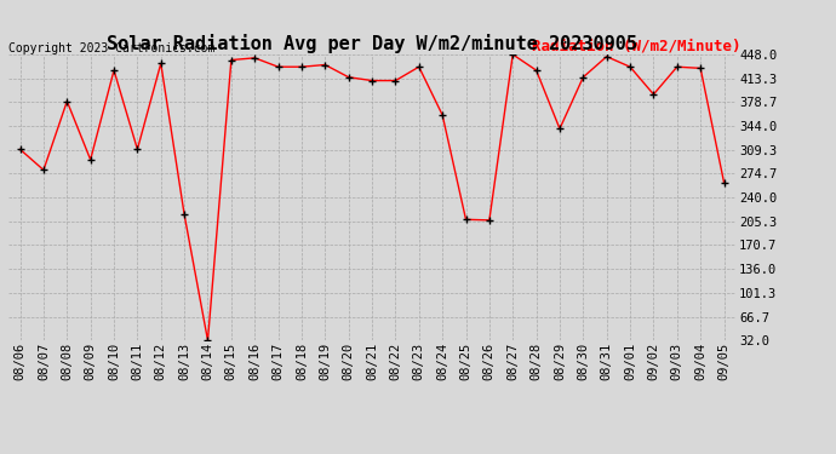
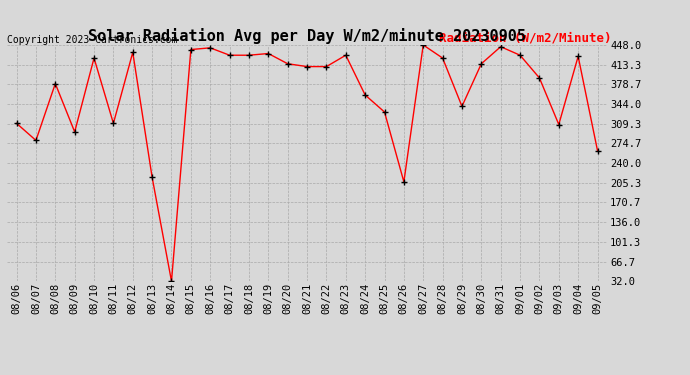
08/25: 208 -> 330
09/03: 430 -> 308
